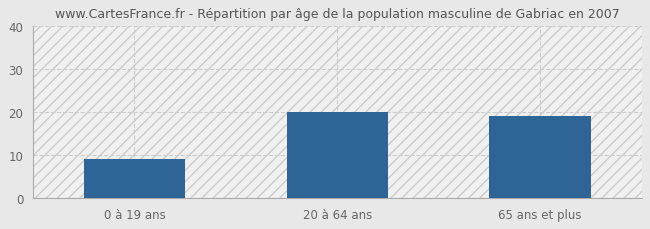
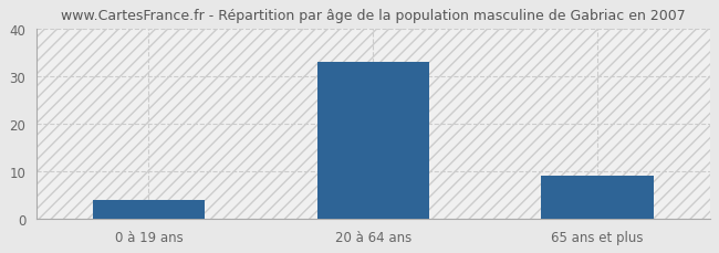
0 à 19 ans: 9 -> 4
20 à 64 ans: 20 -> 33
65 ans et plus: 19 -> 9
